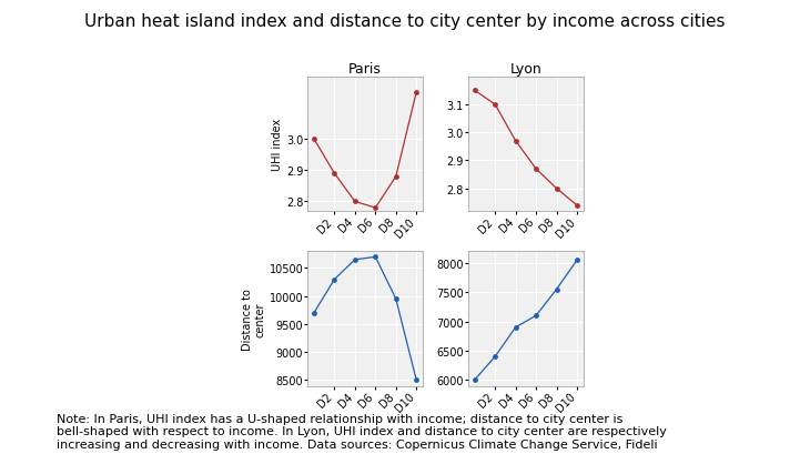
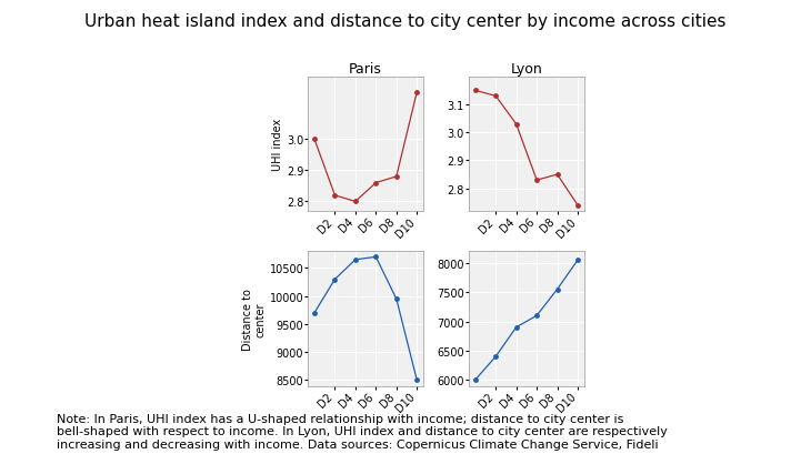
Paris/D2: 2.89 -> 2.82
Paris/D6: 2.78 -> 2.86
Lyon/D2: 3.10 -> 3.13
Lyon/D4: 2.97 -> 3.03
Lyon/D6: 2.87 -> 2.83
Lyon/D8: 2.80 -> 2.85
